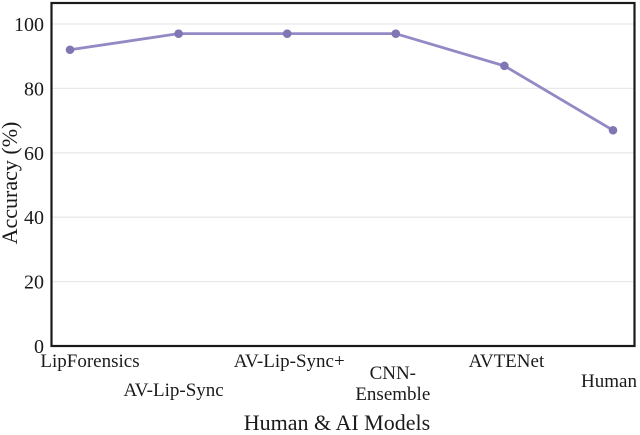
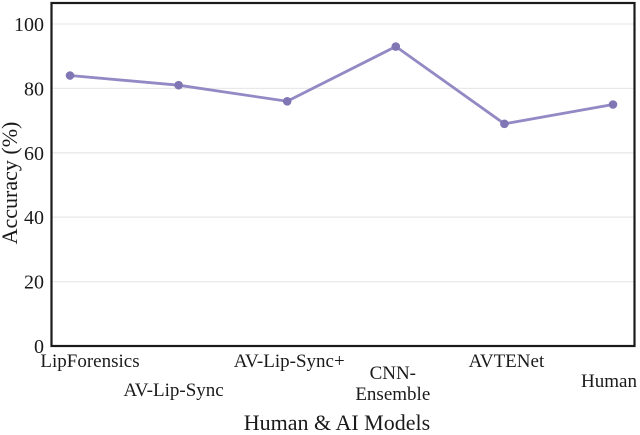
LipForensics: 92 -> 84
AV-Lip-Sync: 97 -> 81
AV-Lip-Sync+: 97 -> 76
CNN-Ensemble: 97 -> 93
AVTENet: 87 -> 69
Human: 67 -> 75
